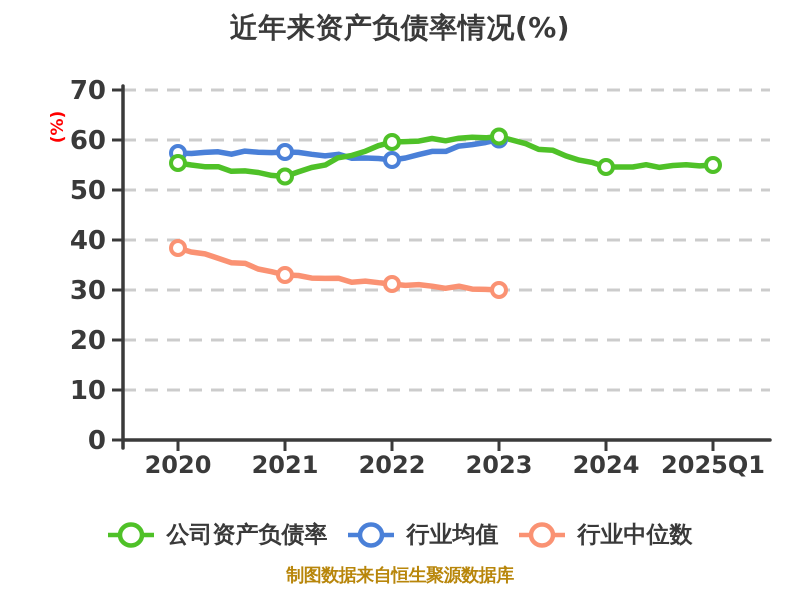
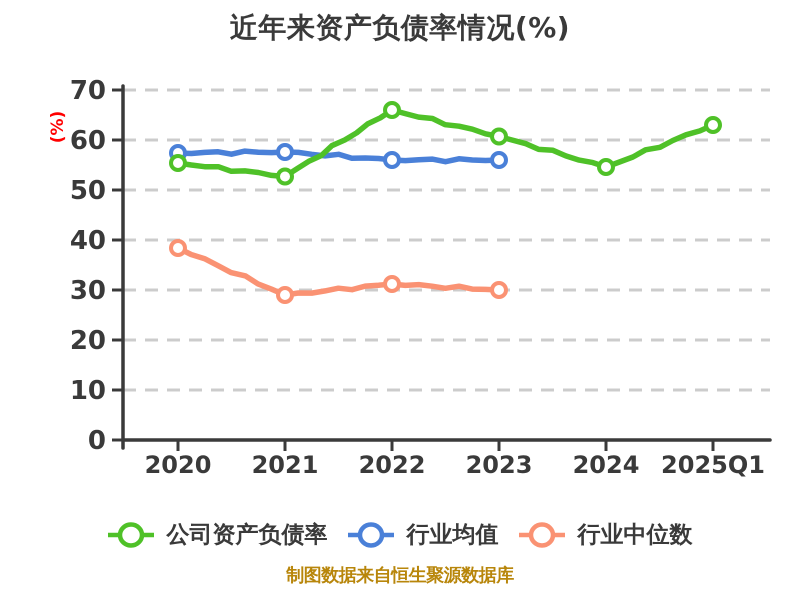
行业中位数/2021: 33 -> 29
公司资产负债率/2022: 60 -> 66
行业均值/2023: 60 -> 56
公司资产负债率/2025Q1: 55 -> 63
